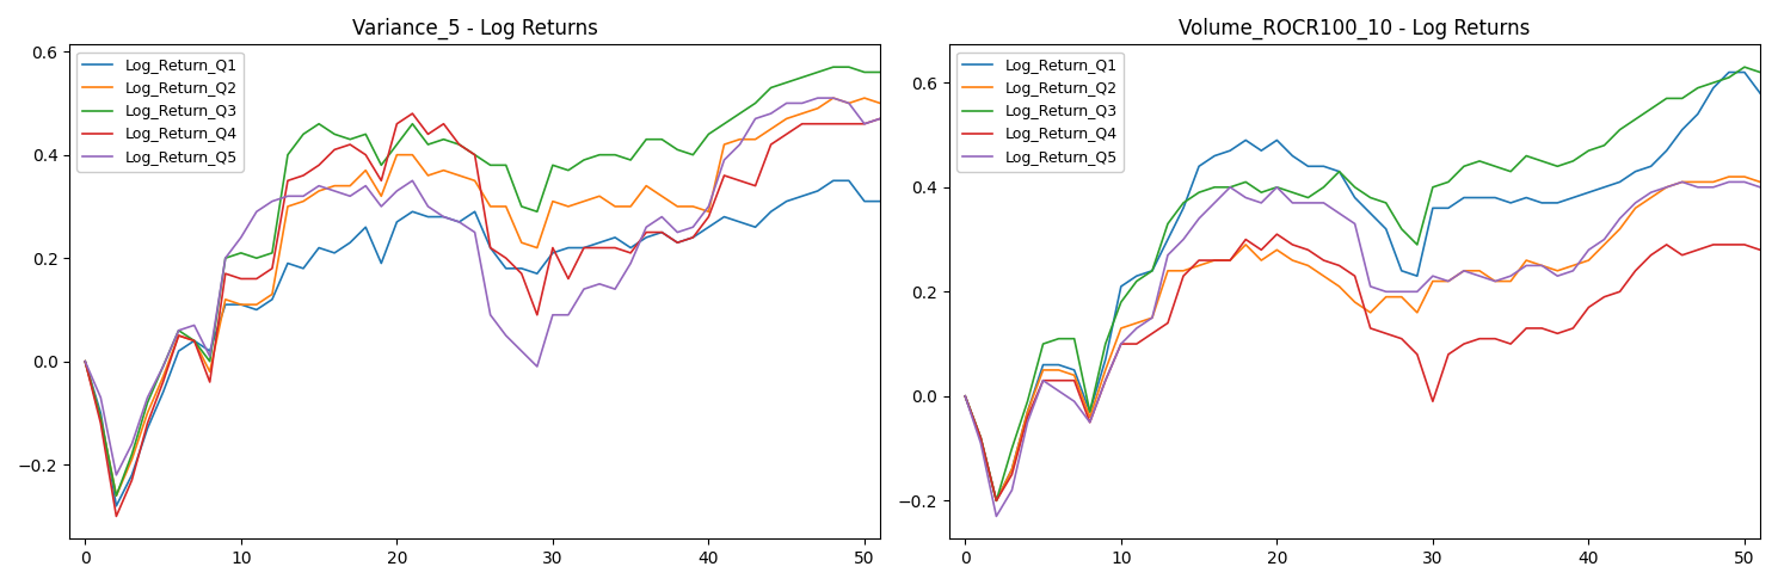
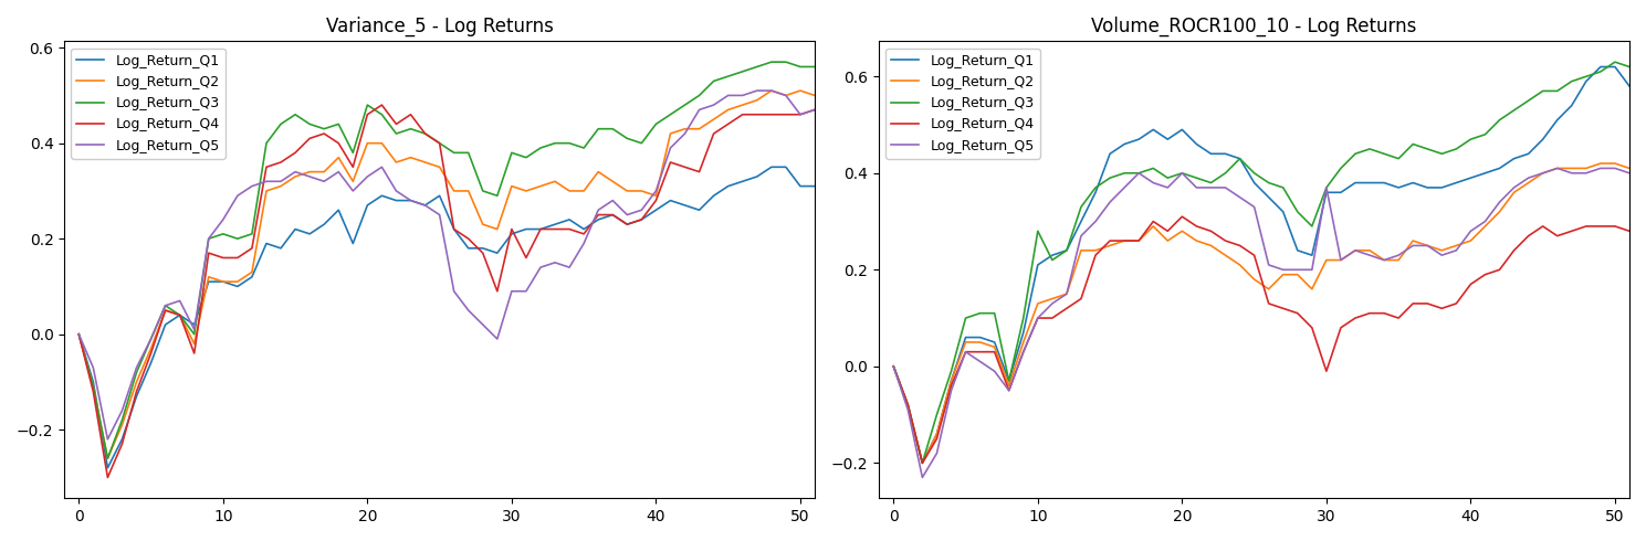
Variance_5 - Log Returns/Log_Return_Q3/20: 0.42 -> 0.48
Volume_ROCR100_10 - Log Returns/Log_Return_Q3/10: 0.18 -> 0.28
Volume_ROCR100_10 - Log Returns/Log_Return_Q3/30: 0.40 -> 0.37
Volume_ROCR100_10 - Log Returns/Log_Return_Q5/30: 0.23 -> 0.37
